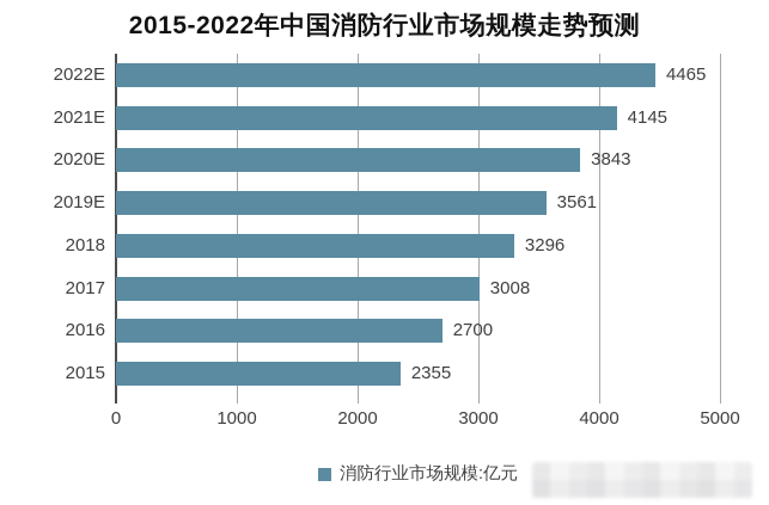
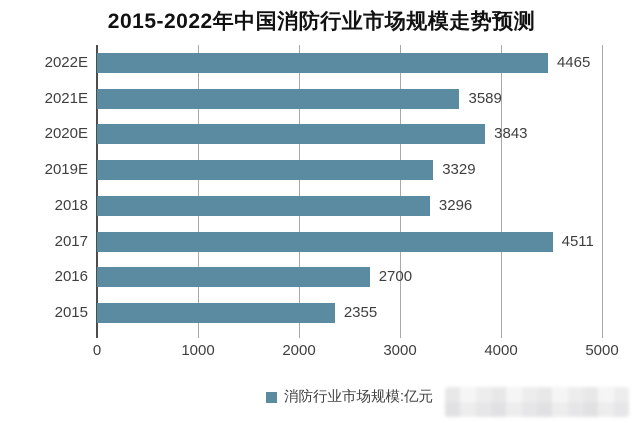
2021E: 4145 -> 3589
2019E: 3561 -> 3329
2017: 3008 -> 4511
